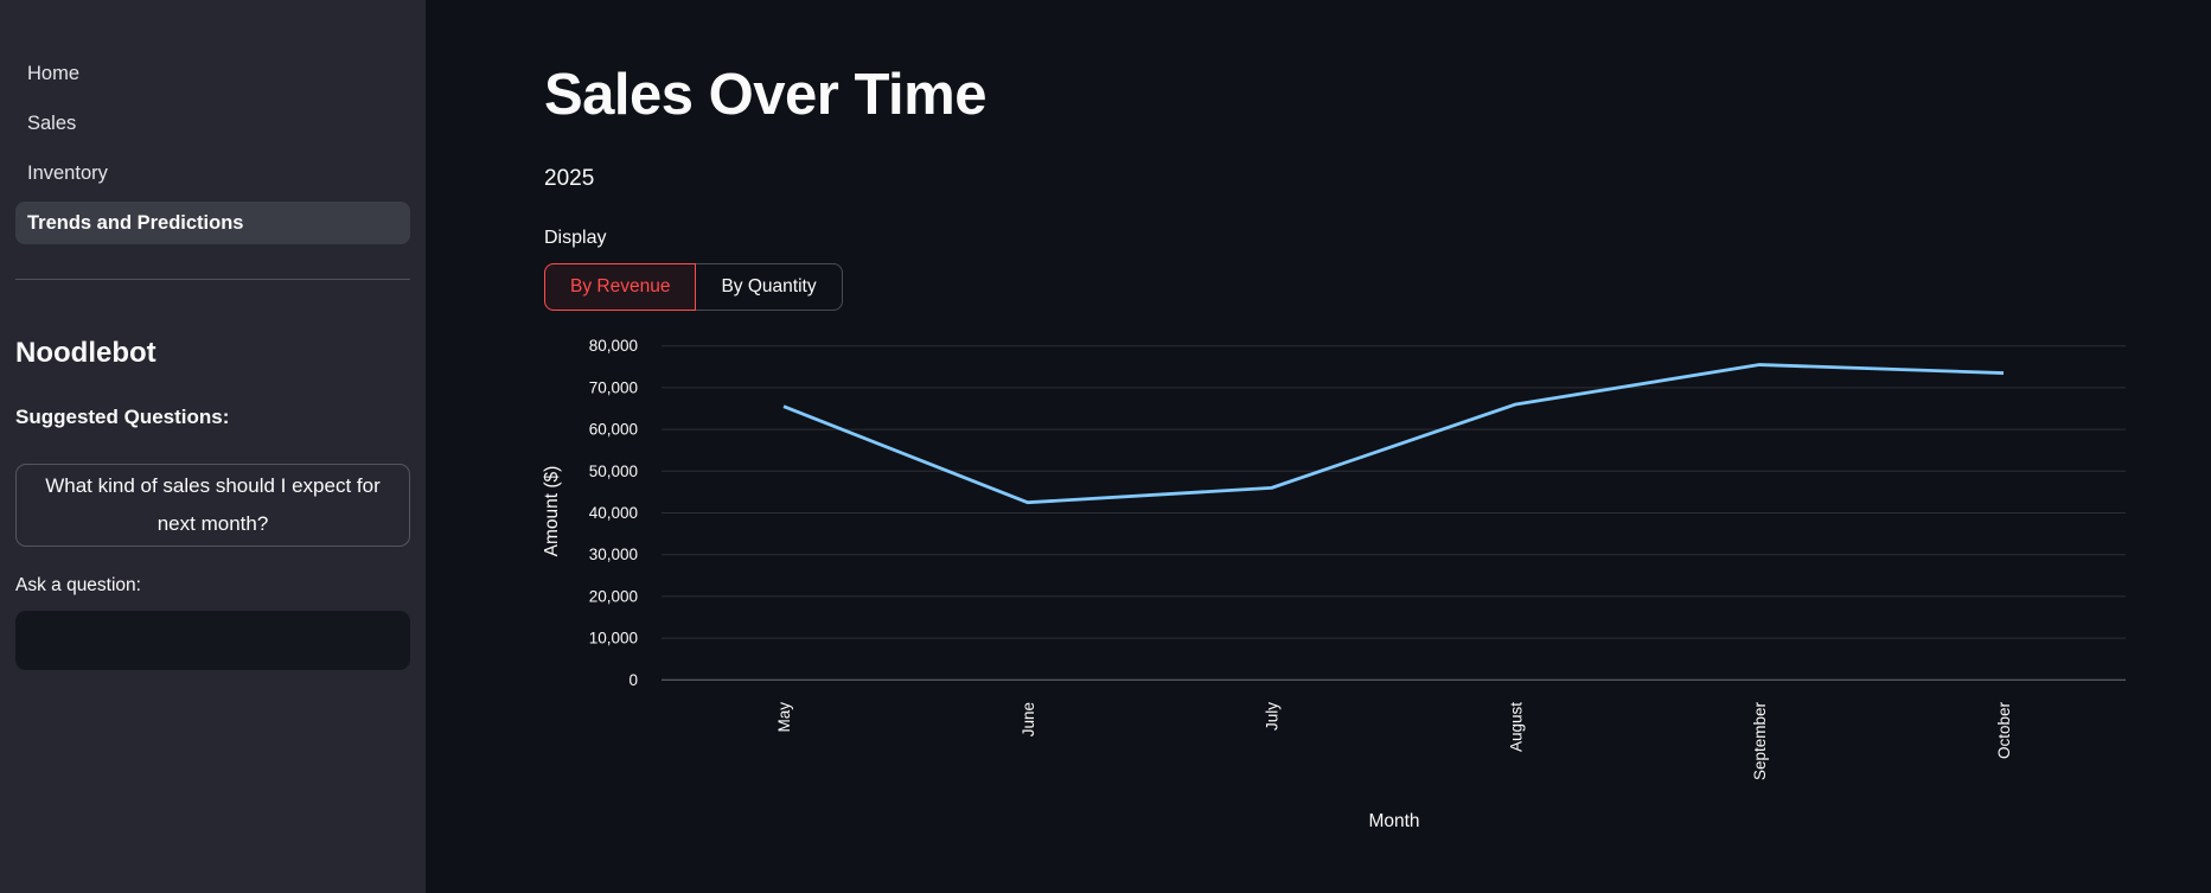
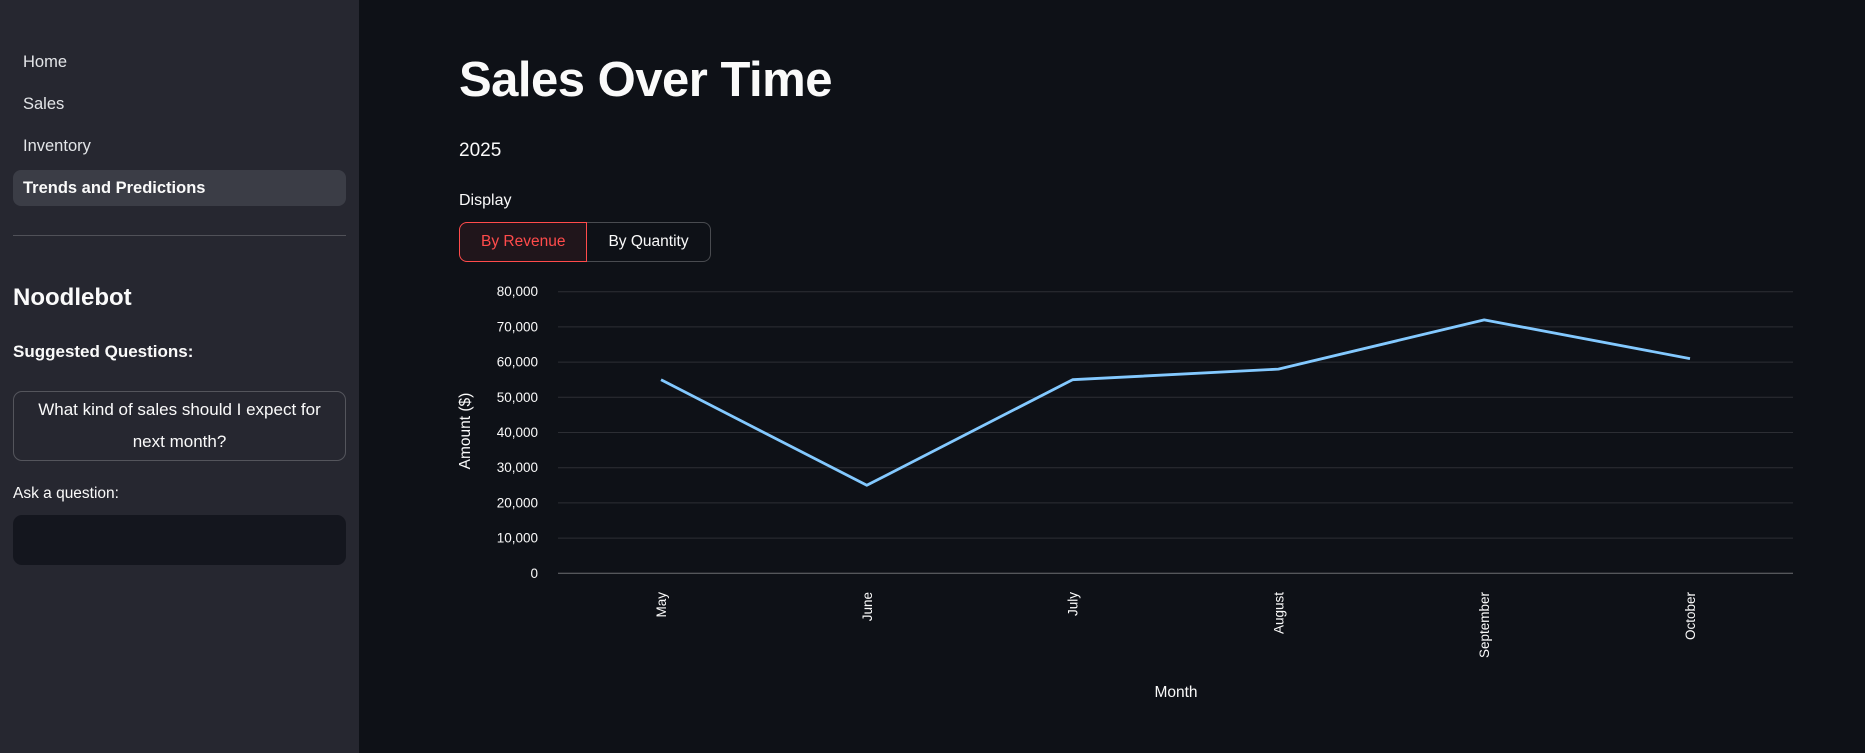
May: 66000 -> 55000
June: 42000 -> 25000
July: 46000 -> 55000
August: 66000 -> 58000
September: 76000 -> 72000
October: 74000 -> 61000
